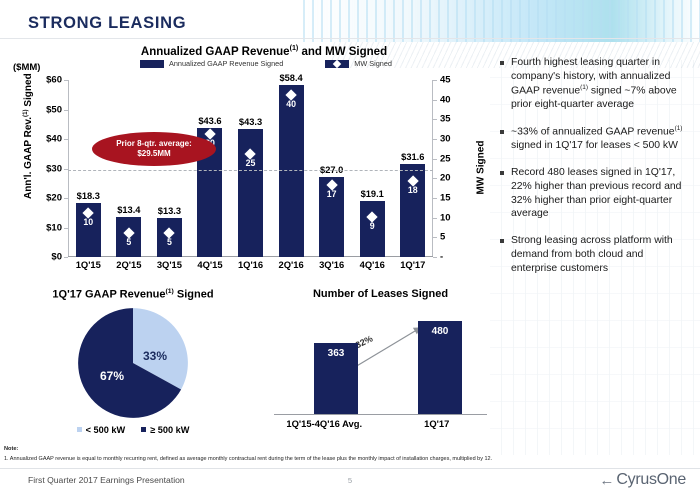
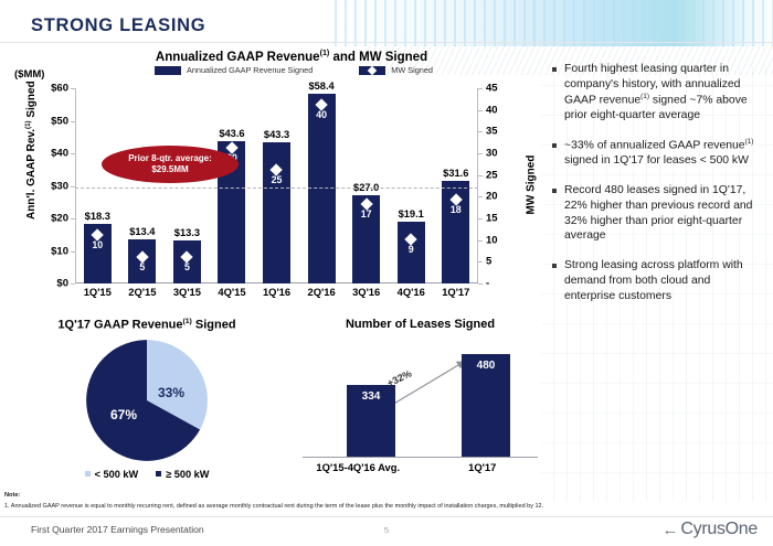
Number of Leases Signed/1Q'15-4Q'16 Avg.: 363 -> 334
